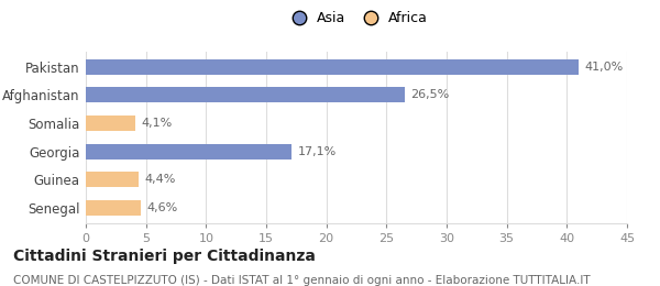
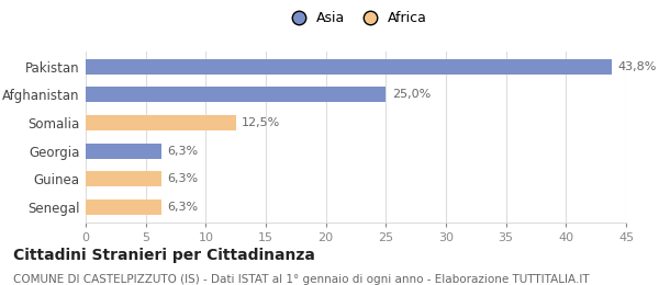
Pakistan: 41,0% -> 43,8%
Afghanistan: 26,5% -> 25,0%
Somalia: 4,1% -> 12,5%
Georgia: 17,1% -> 6,3%
Guinea: 4,4% -> 6,3%
Senegal: 4,6% -> 6,3%
